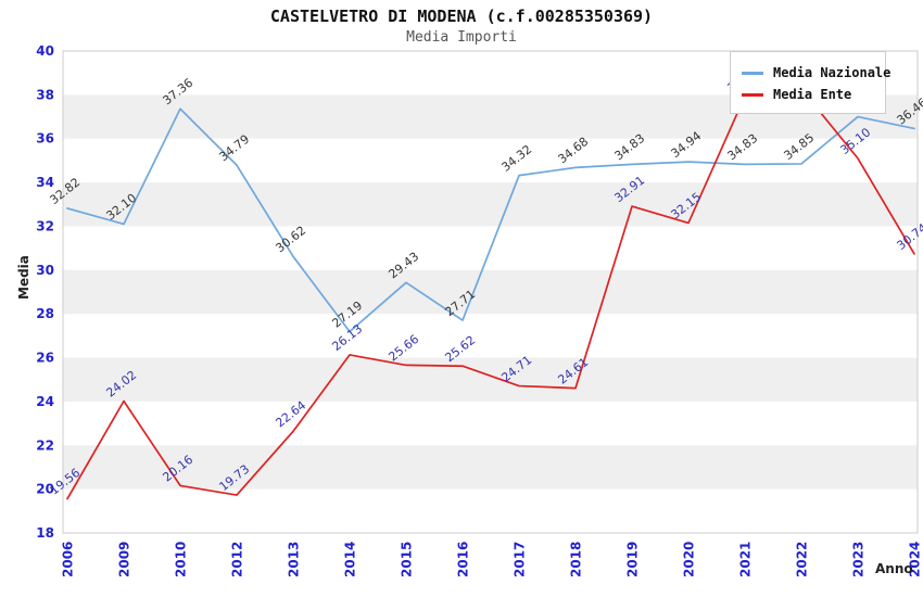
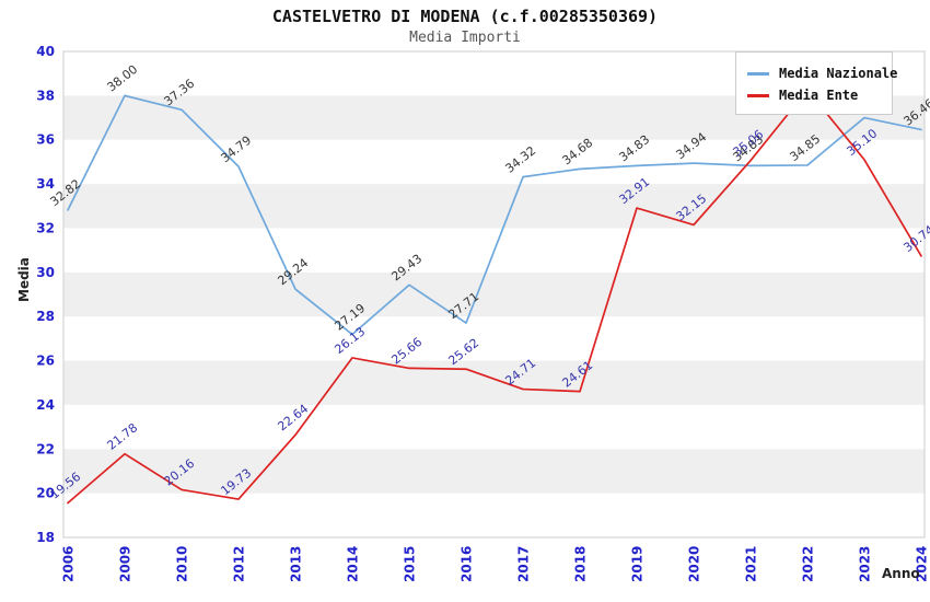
Media Nazionale/2009: 32.10 -> 38.00
Media Ente/2009: 24.02 -> 21.78
Media Nazionale/2013: 30.62 -> 29.24
Media Ente/2021: 37.94 -> 35.06
